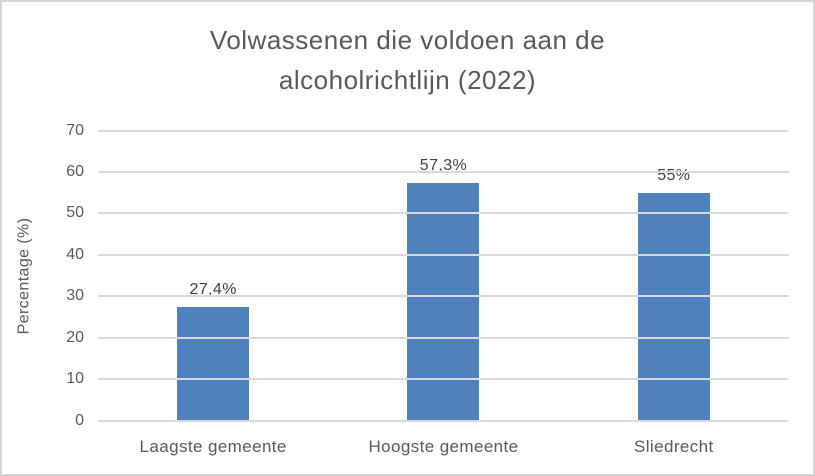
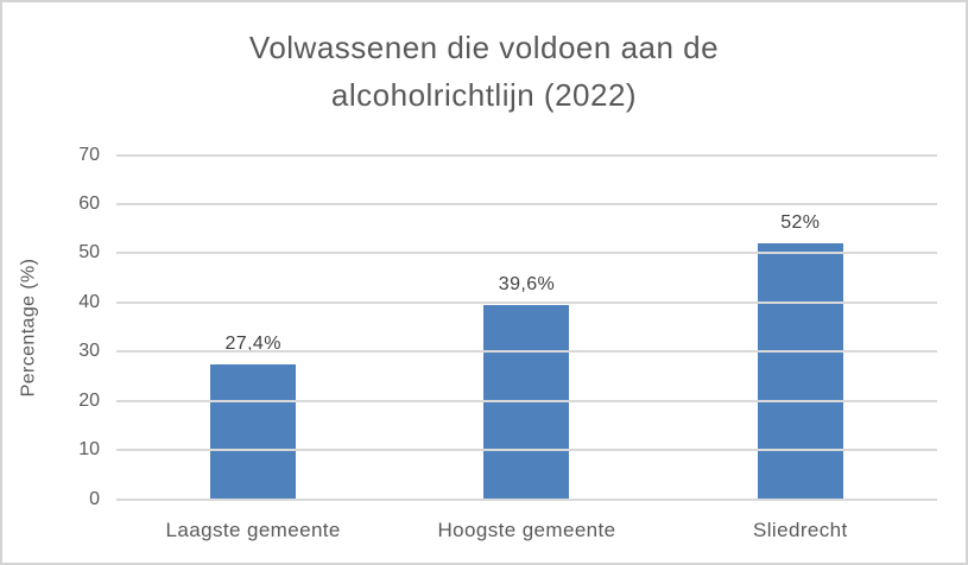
Hoogste gemeente: 57,3% -> 39,6%
Sliedrecht: 55% -> 52%
